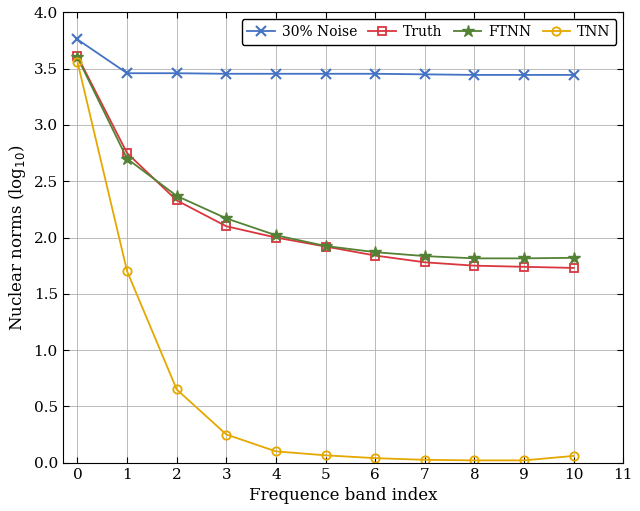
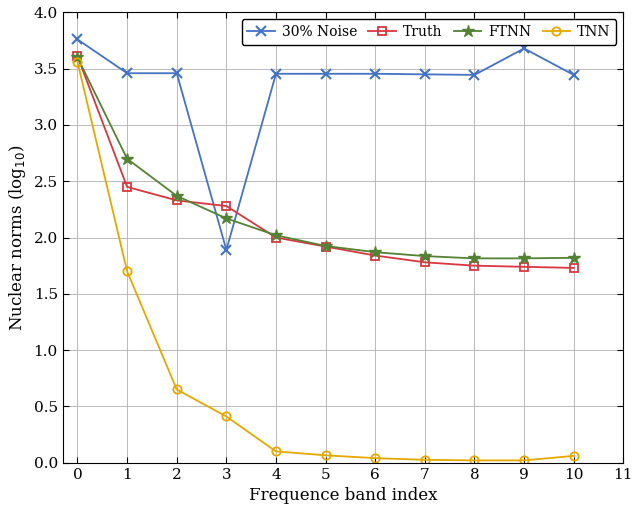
Truth/1: 2.75 -> 2.45
30% Noise/3: 3.46 -> 1.89
Truth/3: 2.10 -> 2.28
TNN/3: 0.25 -> 0.41
30% Noise/9: 3.44 -> 3.68
